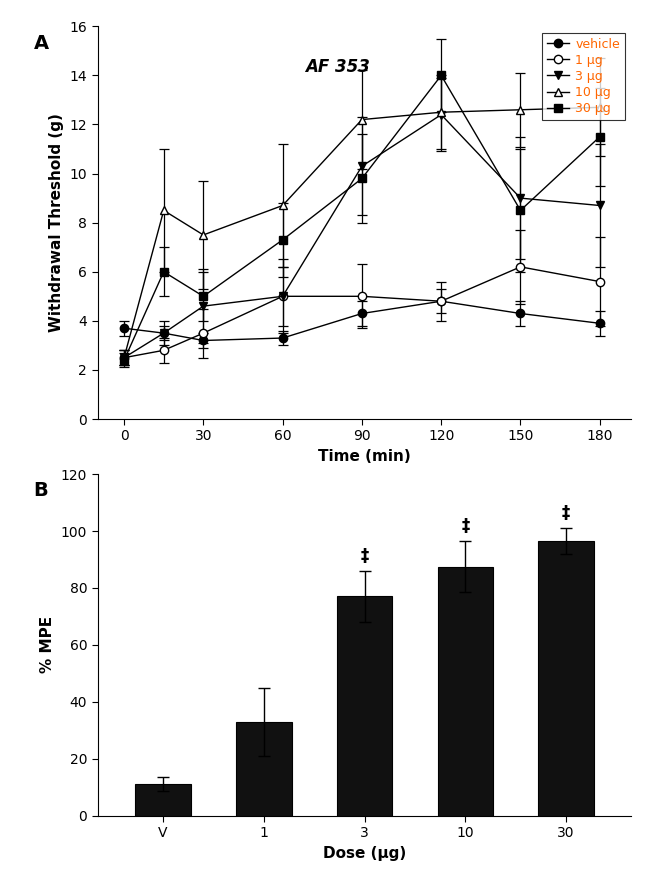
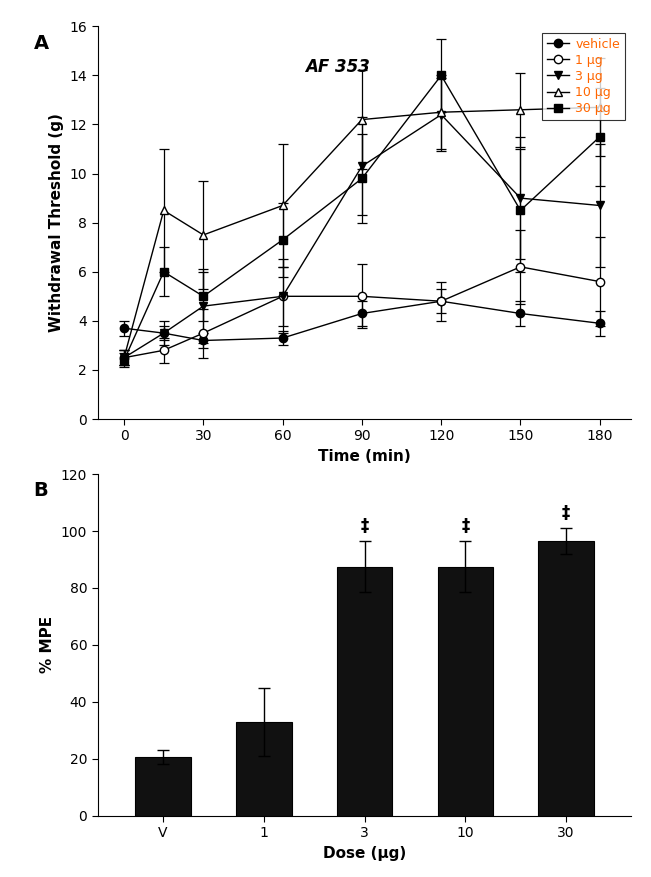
V: 11.0 -> 20.5
3: 77.0 -> 87.5
